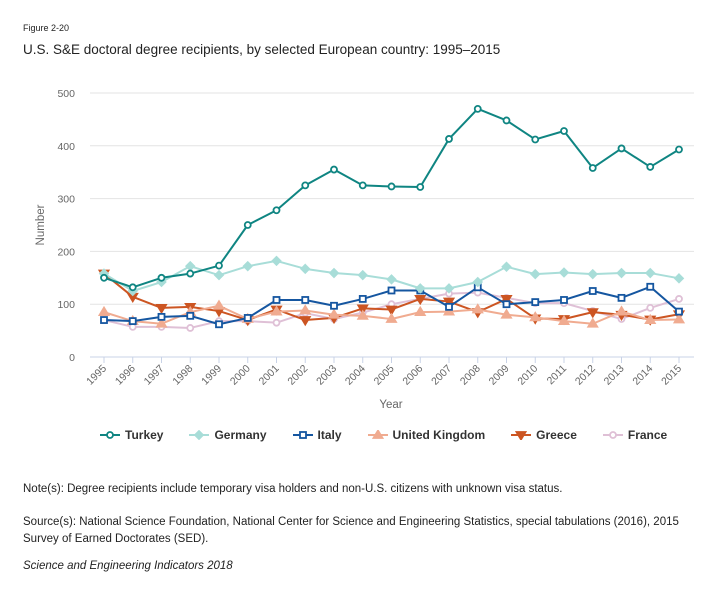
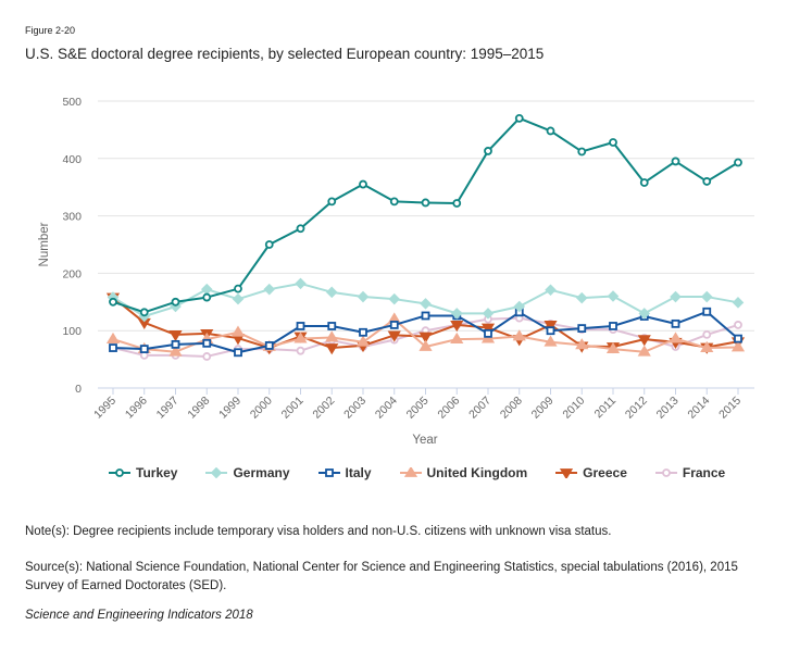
United Kingdom/2004: 80 -> 120
Germany/2012: 160 -> 130
